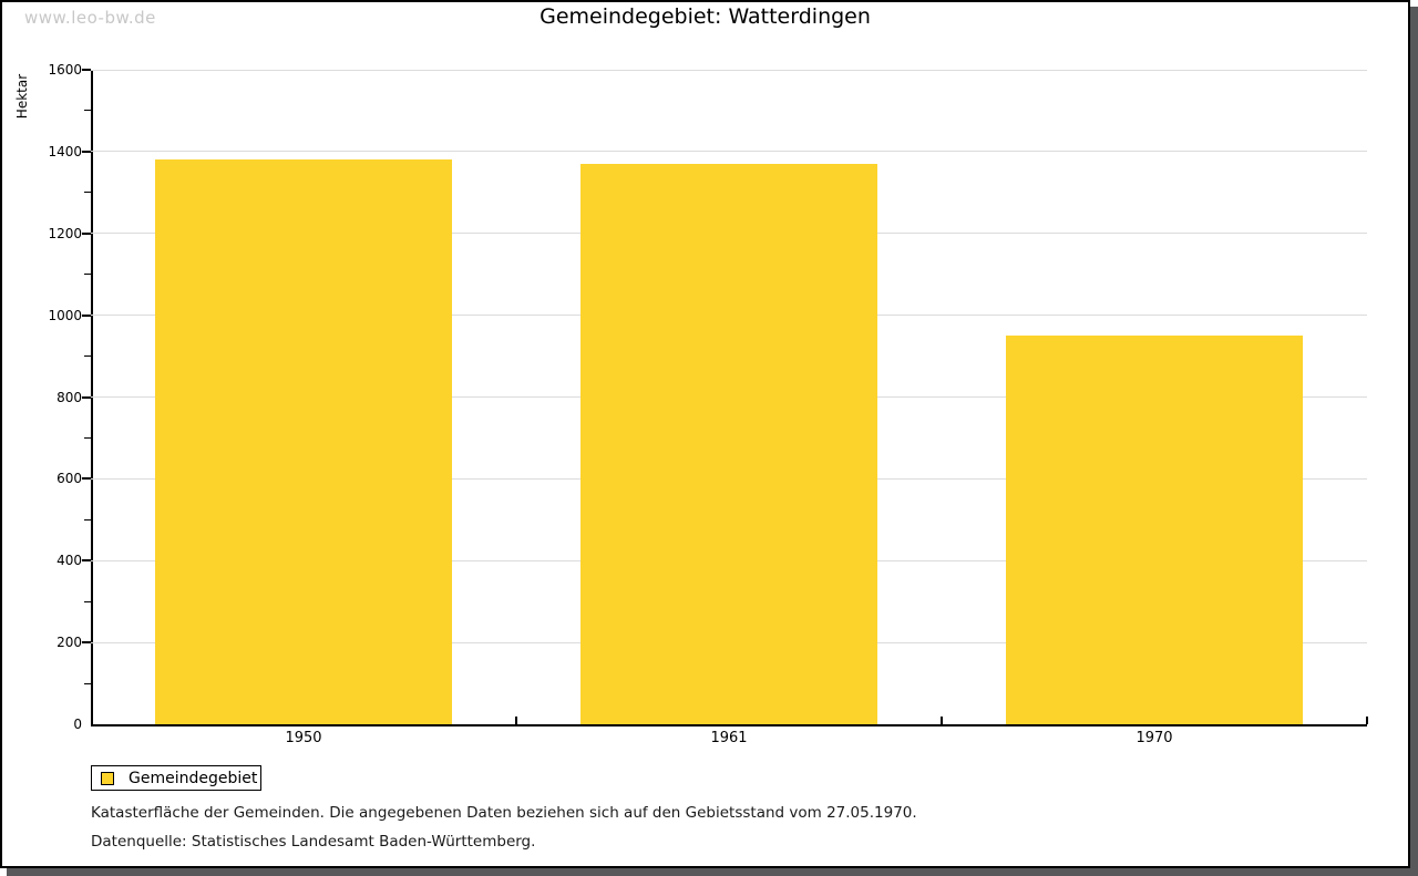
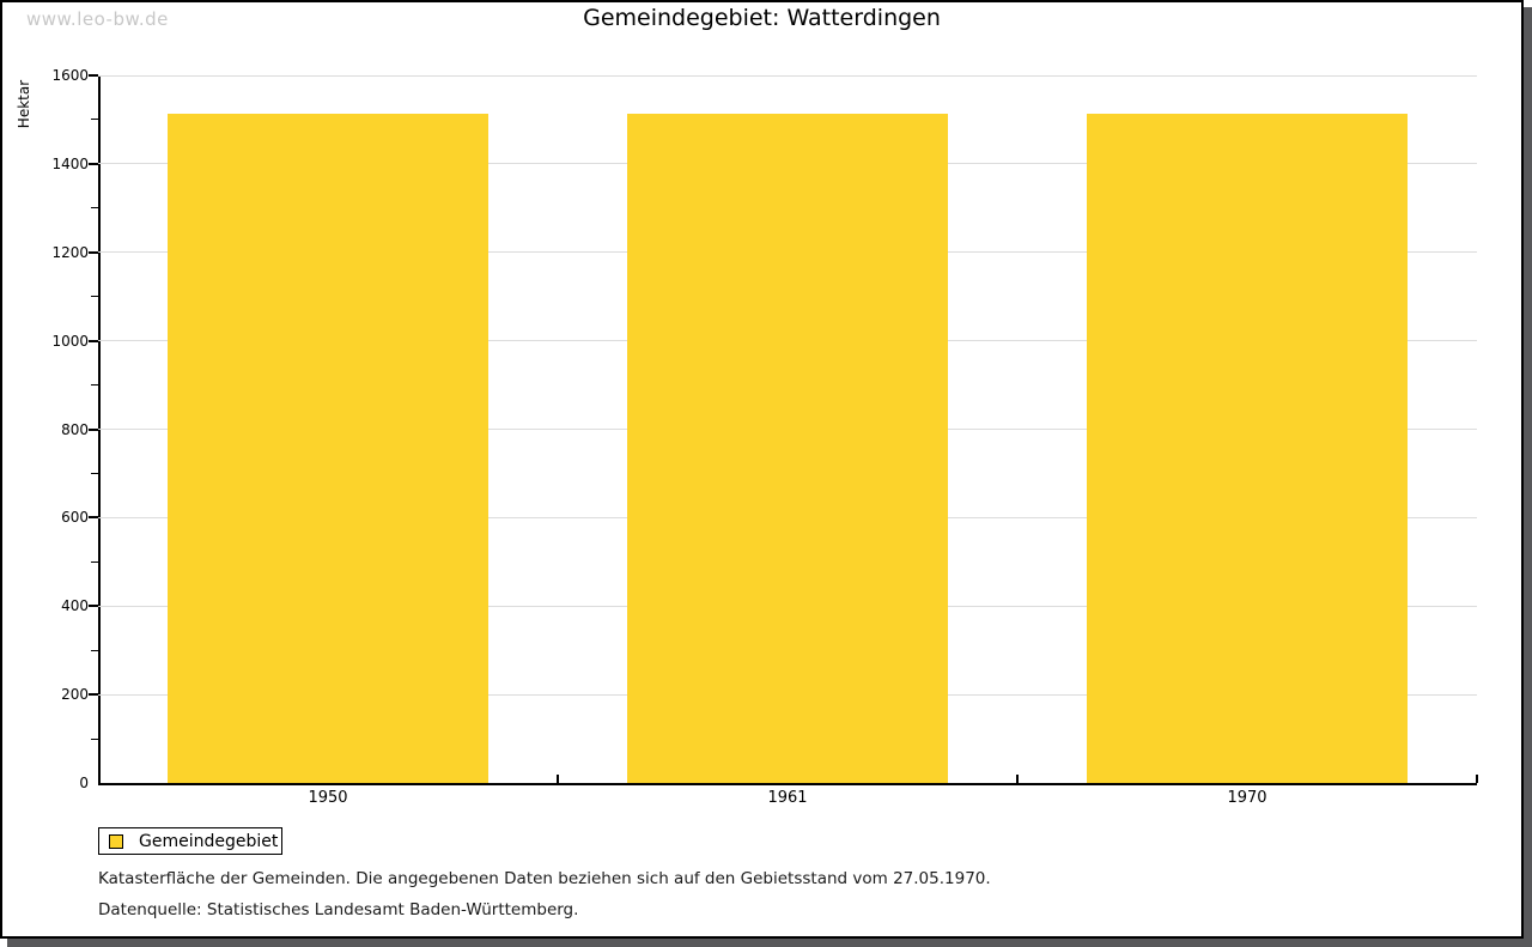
1950: 1380 -> 1510
1961: 1370 -> 1510
1970: 950 -> 1510
